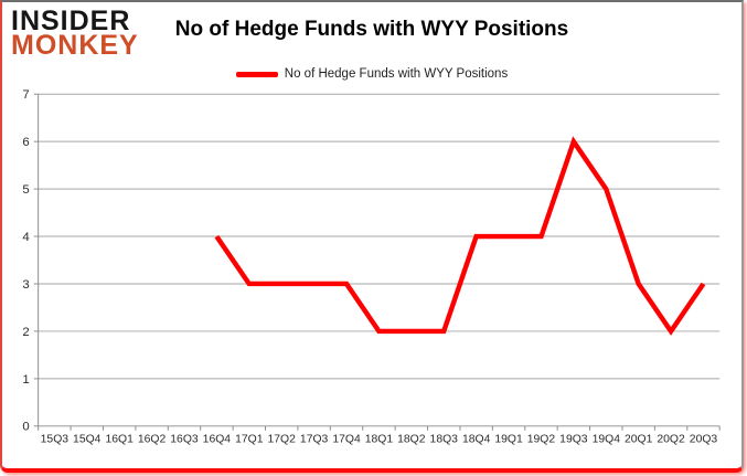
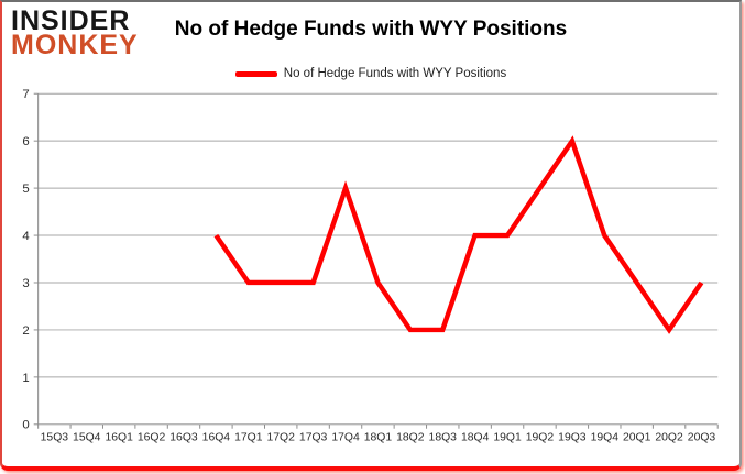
17Q4: 3 -> 5
18Q1: 2 -> 3
19Q2: 4 -> 5
19Q4: 5 -> 4
